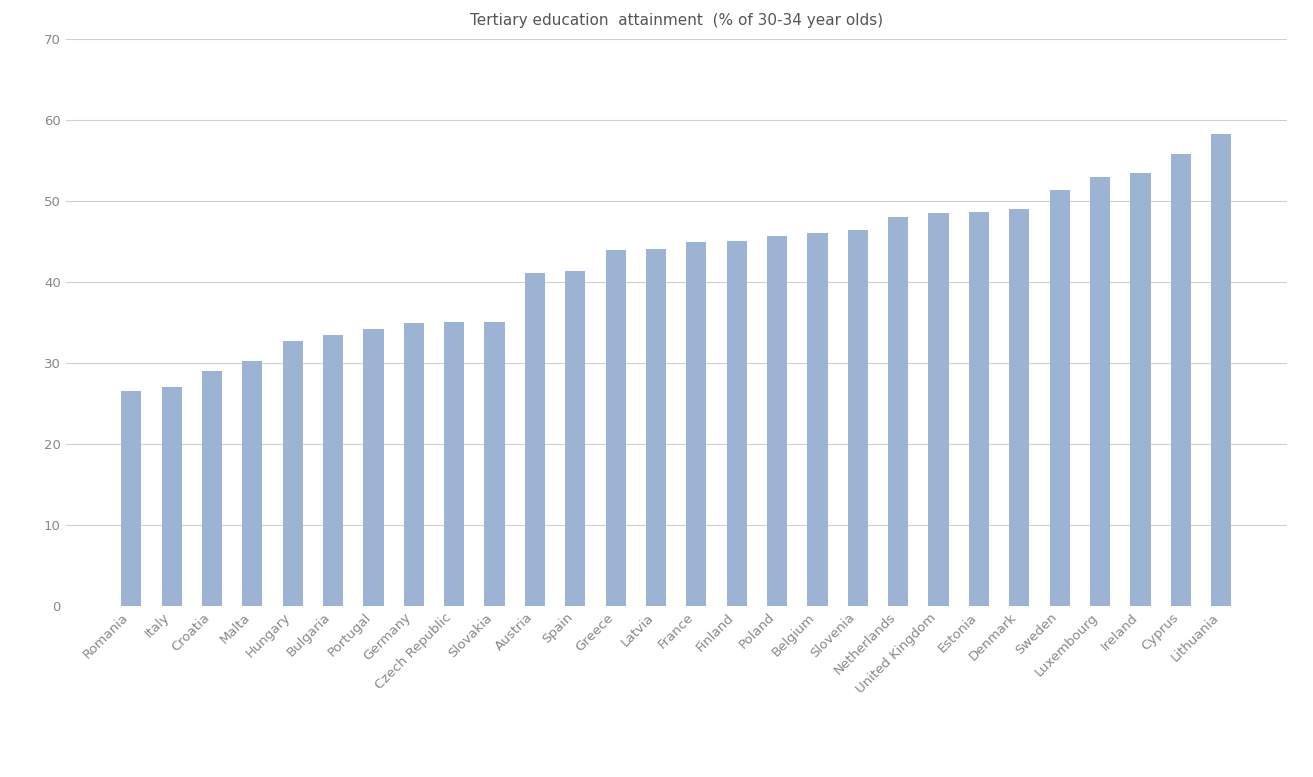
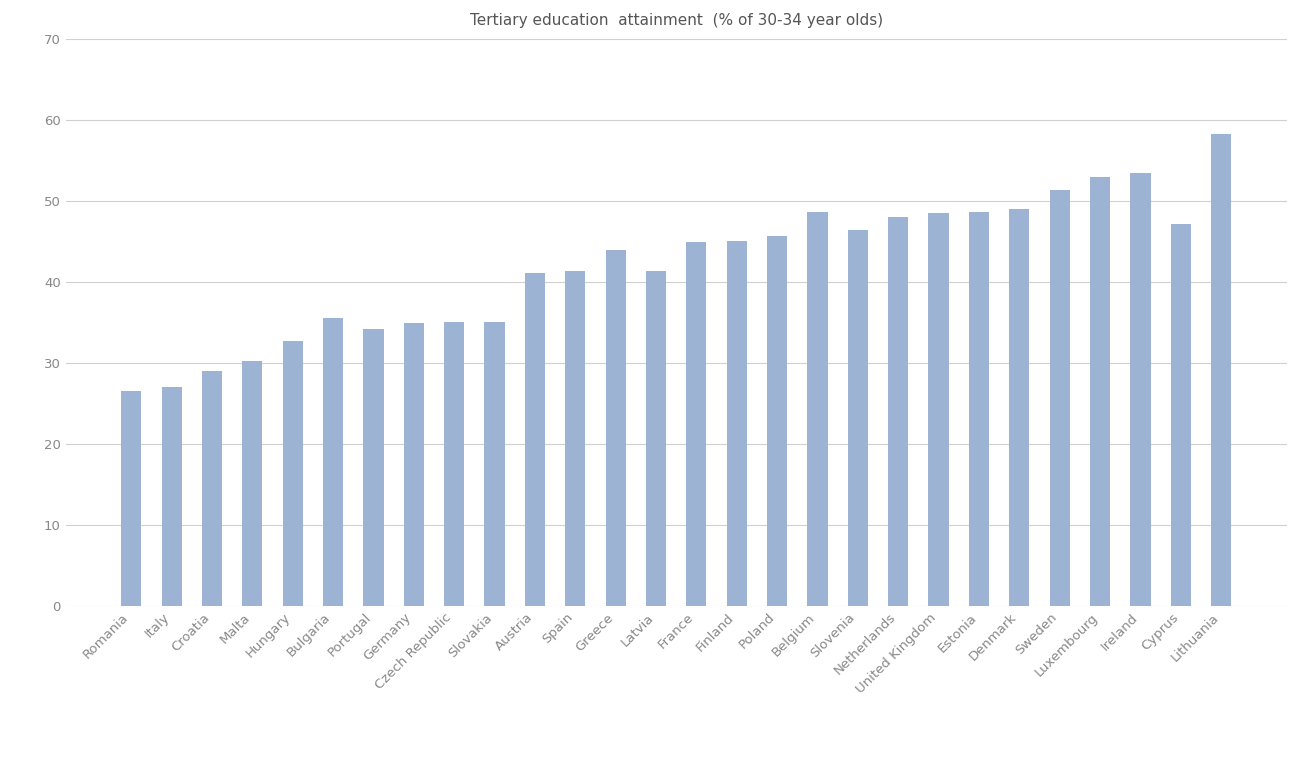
Bulgaria: 33.4 -> 35.6
Latvia: 44.1 -> 41.4
Belgium: 46.1 -> 48.6
Cyprus: 55.8 -> 47.2
